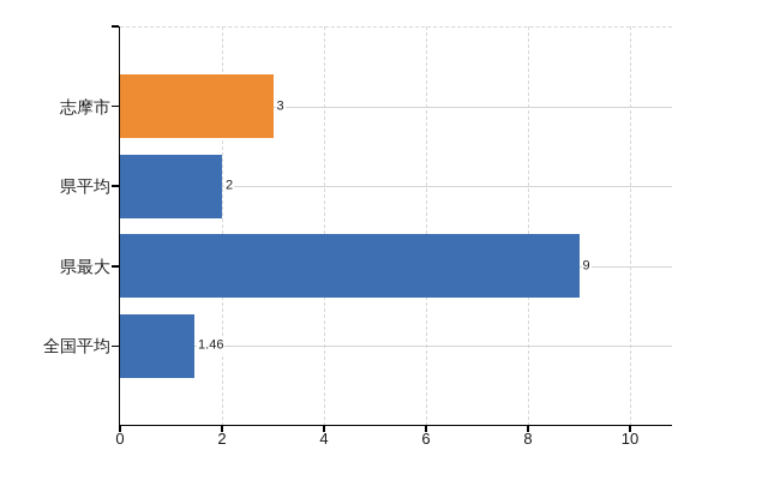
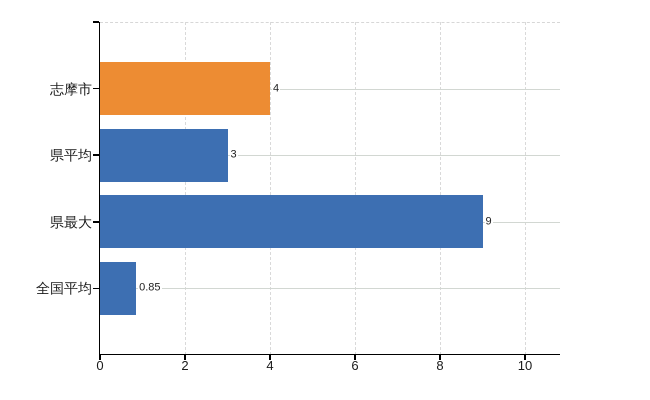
志摩市: 3 -> 4
県平均: 2 -> 3
全国平均: 1.46 -> 0.85
